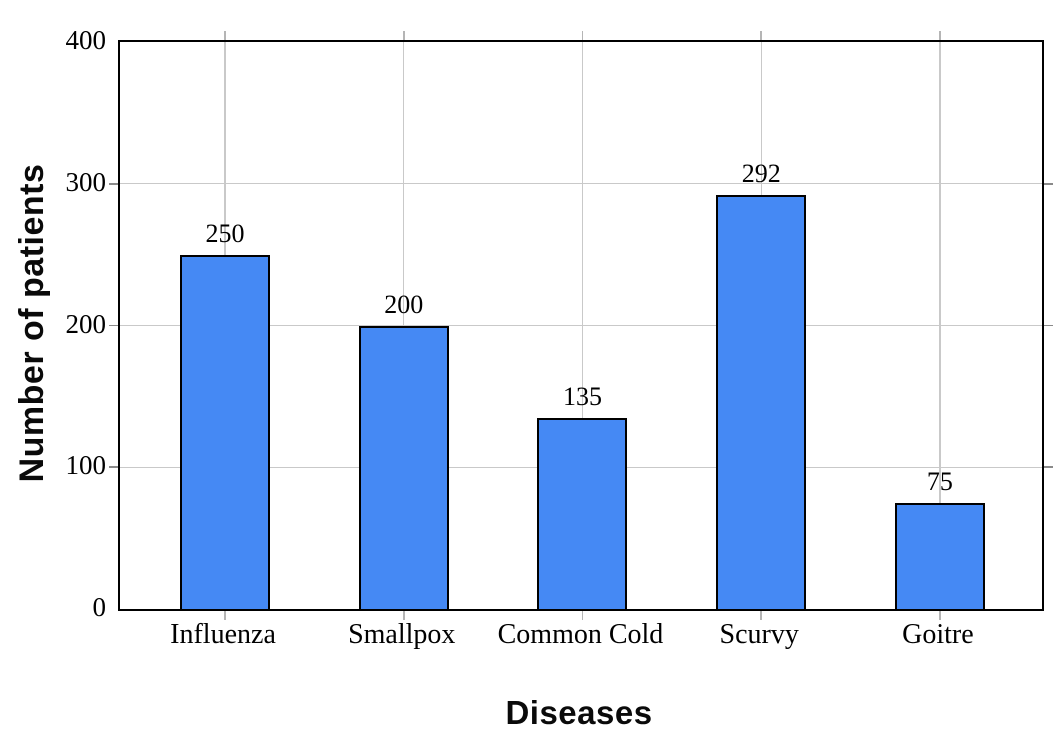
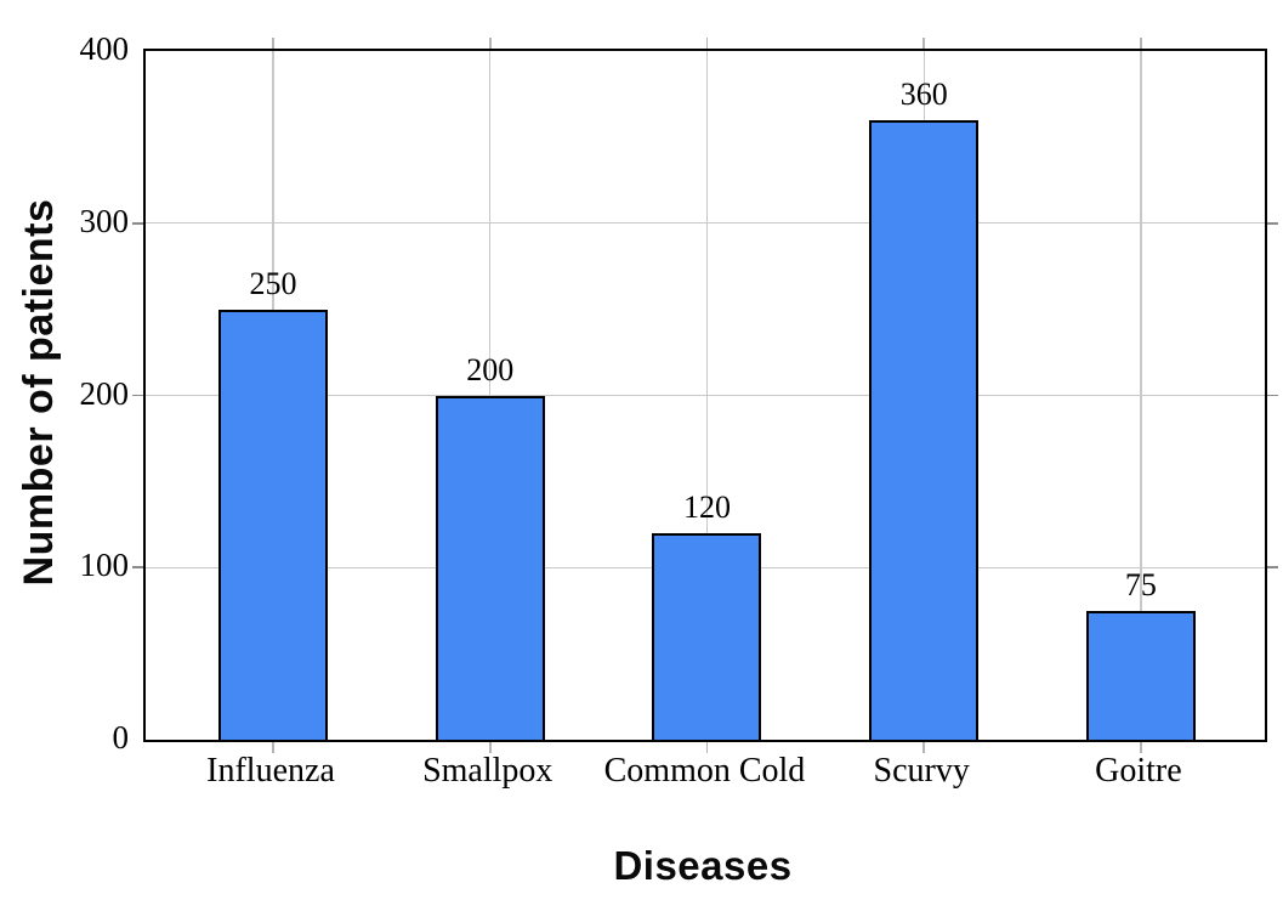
Common Cold: 135 -> 120
Scurvy: 292 -> 360
